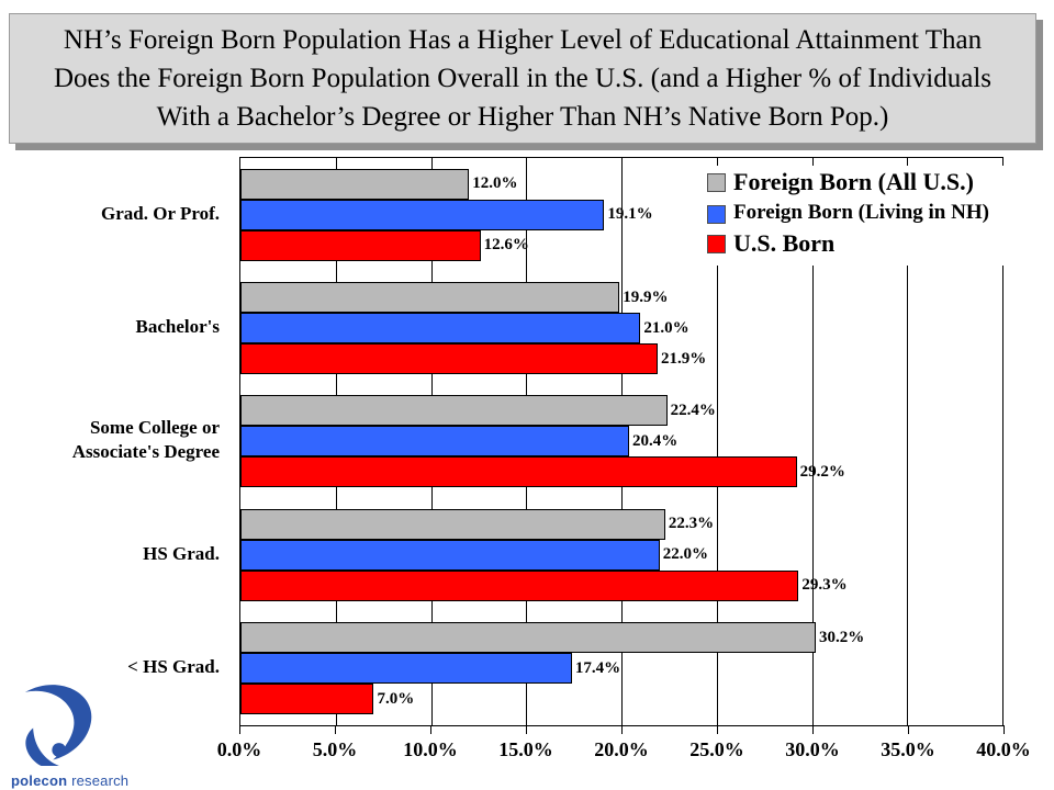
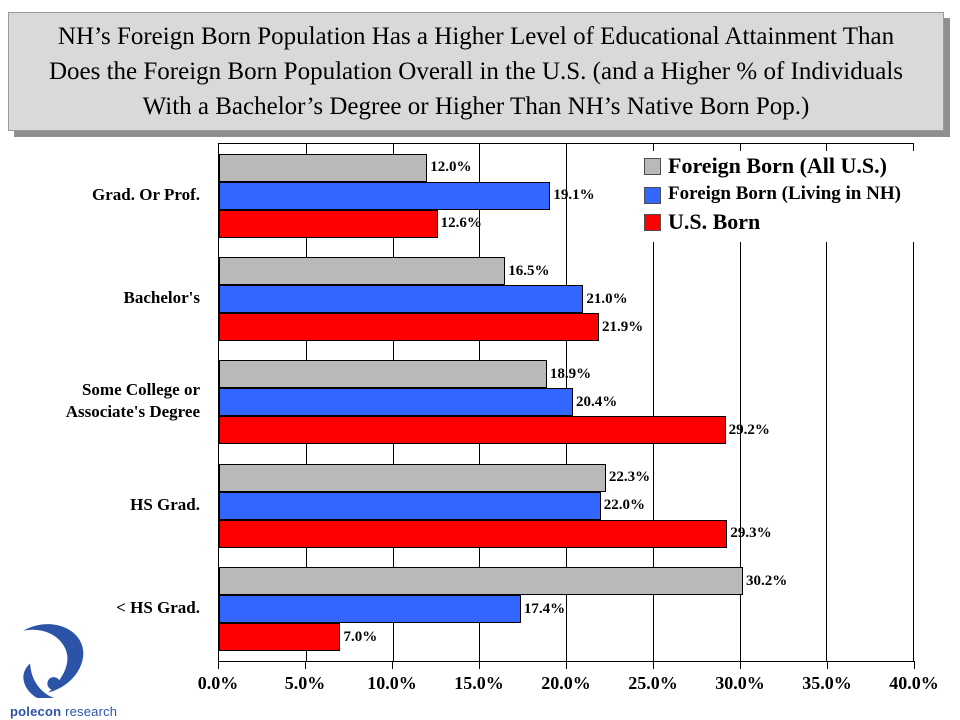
Foreign Born (All U.S.)/Bachelor's: 19.9% -> 16.5%
Foreign Born (All U.S.)/Some College or Associate's Degree: 22.4% -> 18.9%
